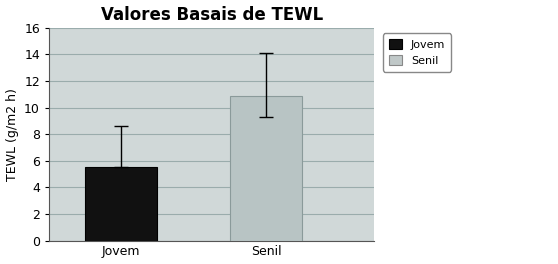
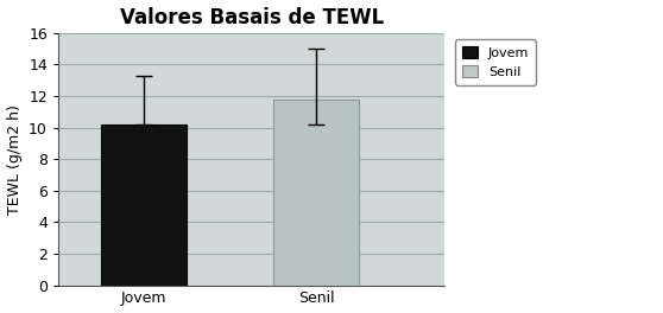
Jovem: 5.5 -> 10.2
Senil: 10.9 -> 11.8
